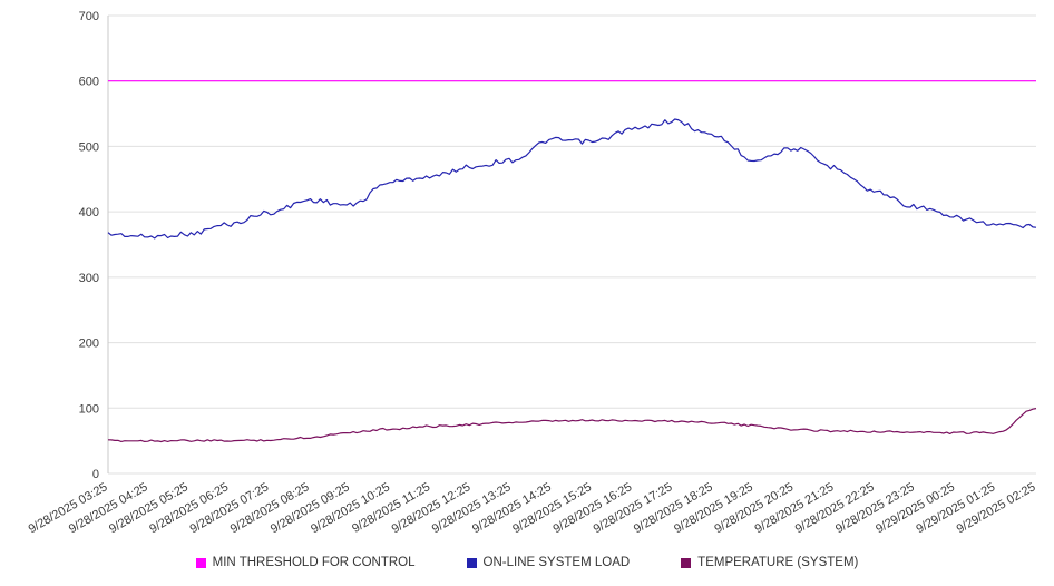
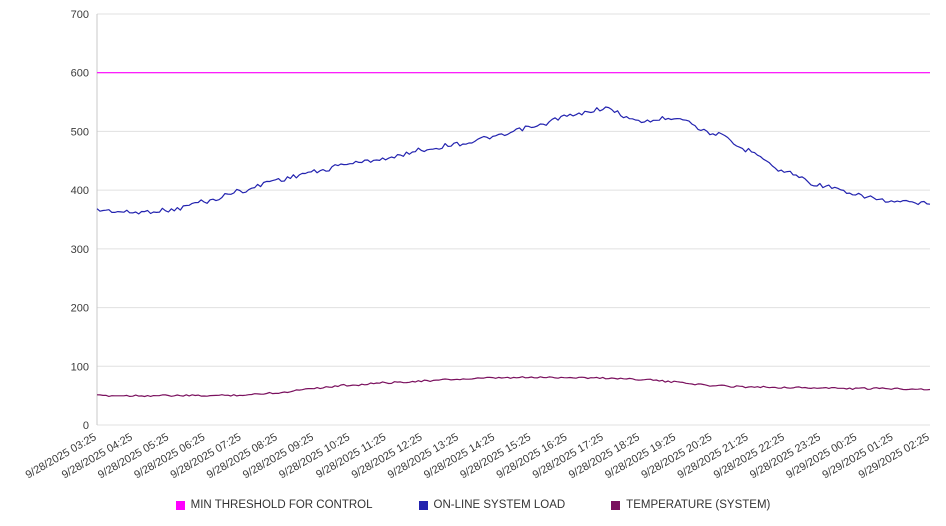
ON-LINE SYSTEM LOAD/9/28/2025 09:25: 410 -> 430
ON-LINE SYSTEM LOAD/9/28/2025 14:25: 510 -> 490
ON-LINE SYSTEM LOAD/9/28/2025 19:25: 480 -> 520
TEMPERATURE (SYSTEM)/9/29/2025 02:25: 100 -> 60
